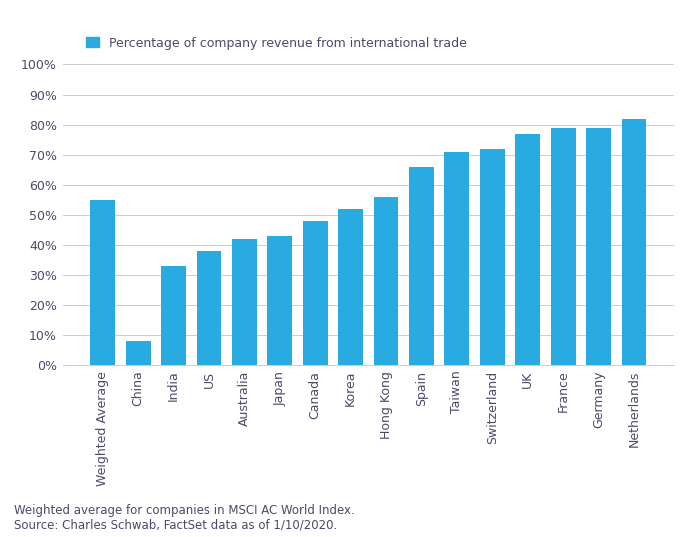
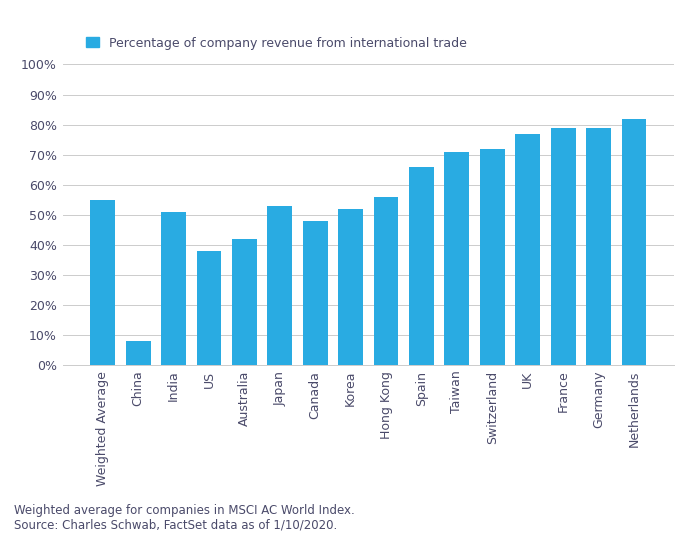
India: 33% -> 51%
Japan: 43% -> 53%
